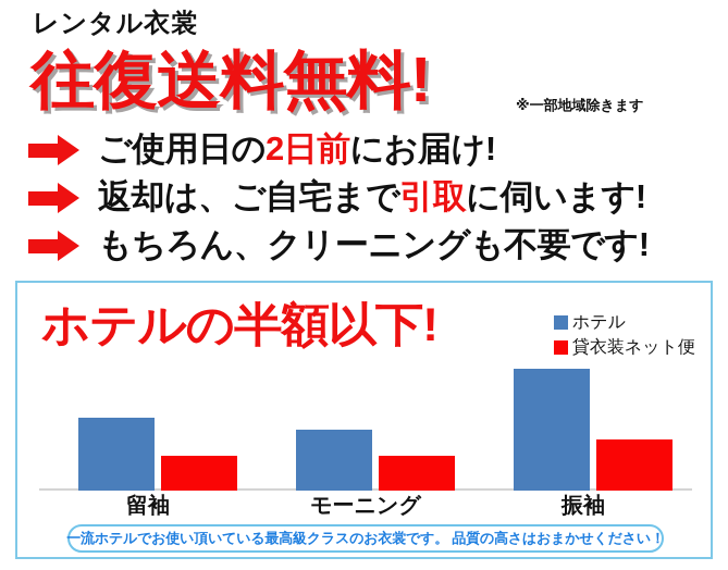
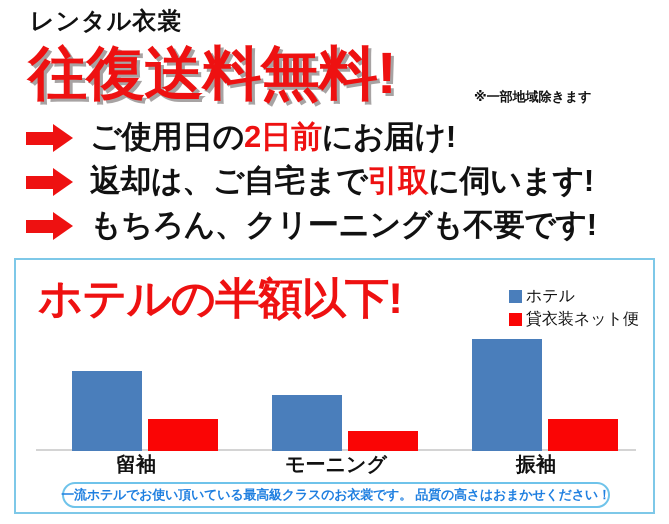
ホテル/留袖: 42,000 -> 50,000
貸衣装ネット便/モーニング: 20,300 -> 12,600
貸衣装ネット便/振袖: 29,600 -> 19,800
